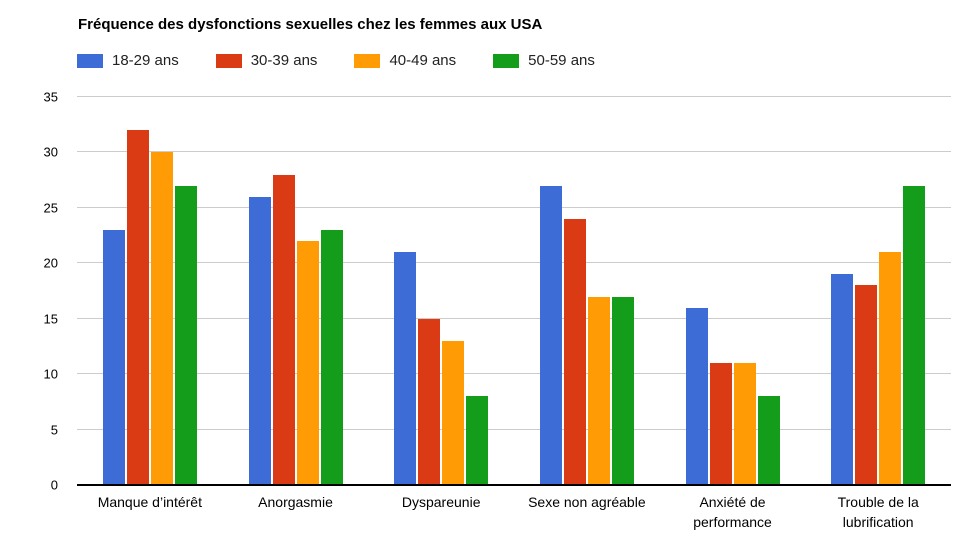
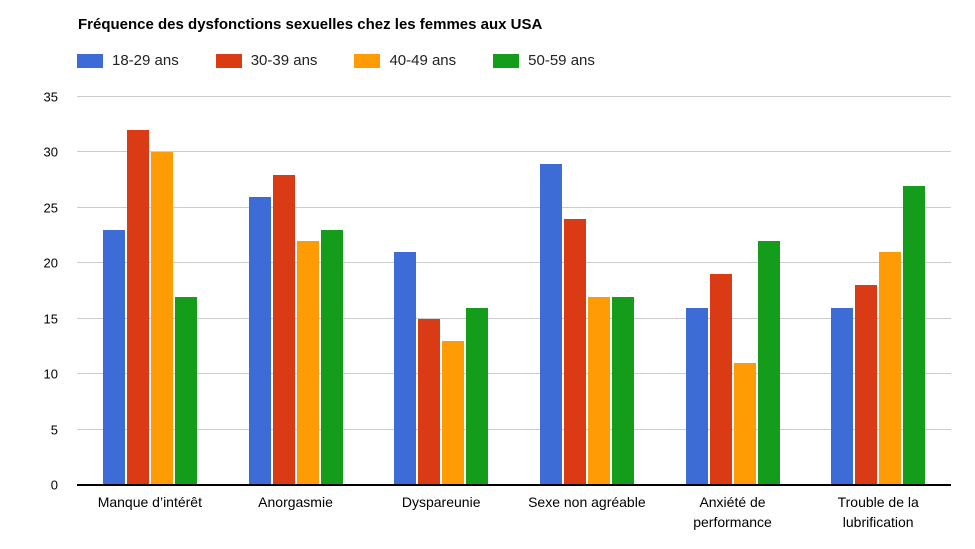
50-59 ans/Manque d’intérêt: 27 -> 17
50-59 ans/Dyspareunie: 8 -> 16
18-29 ans/Sexe non agréable: 27 -> 29
30-39 ans/Anxiété de performance: 11 -> 19
50-59 ans/Anxiété de performance: 8 -> 22
18-29 ans/Trouble de la lubrification: 19 -> 16
